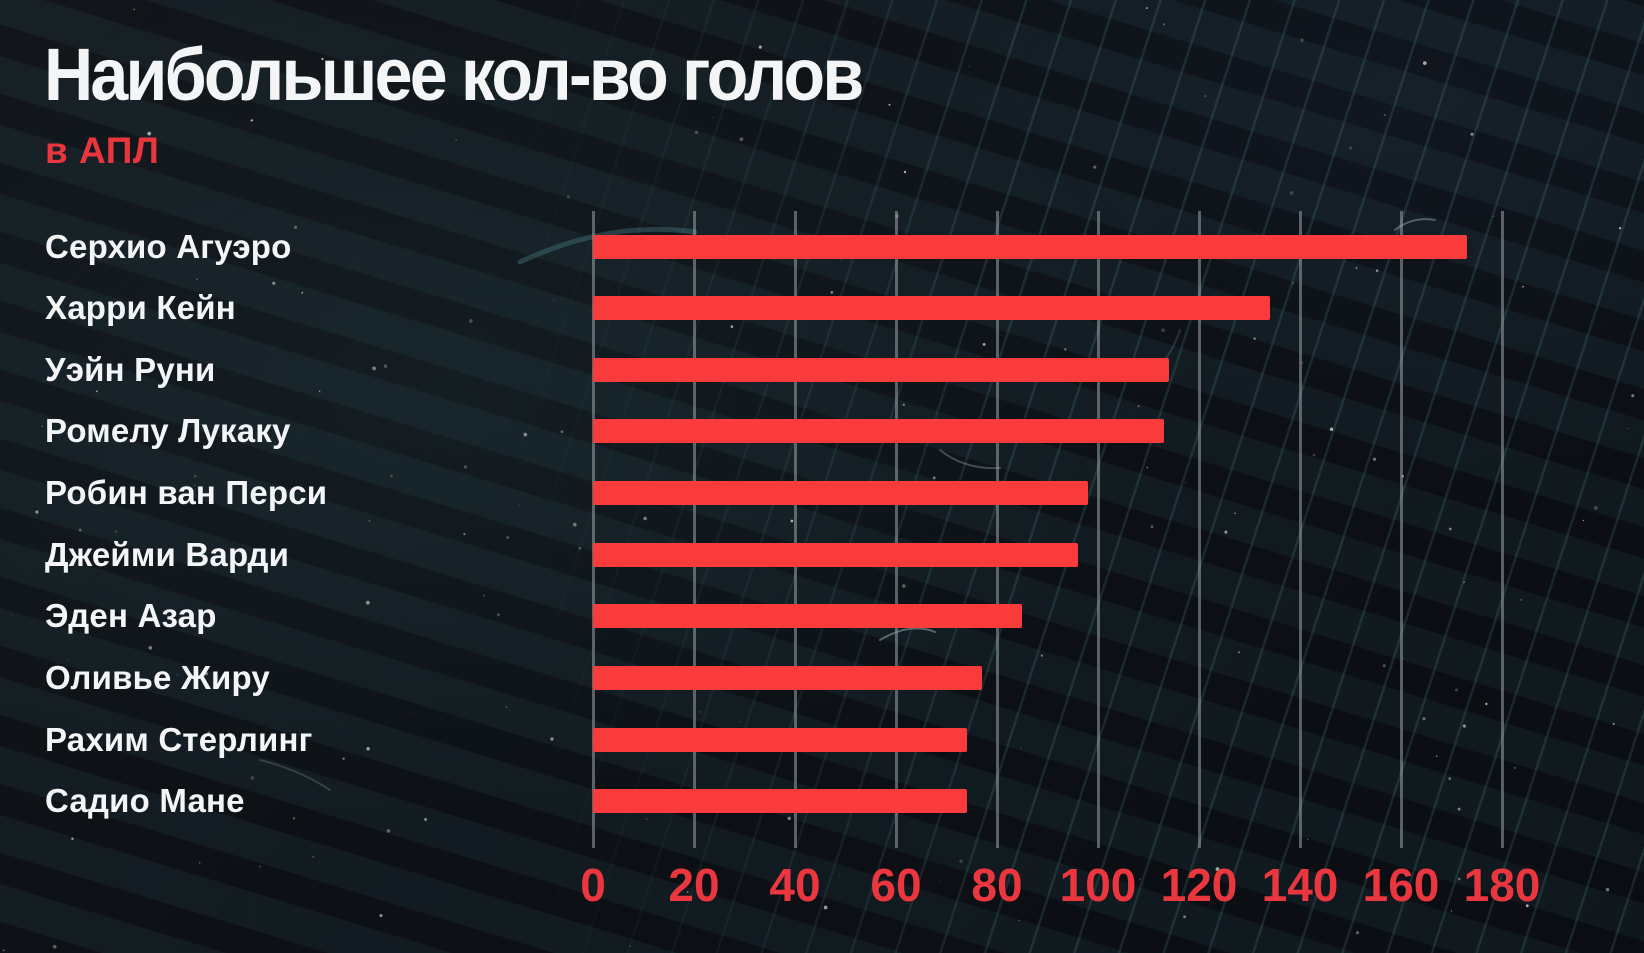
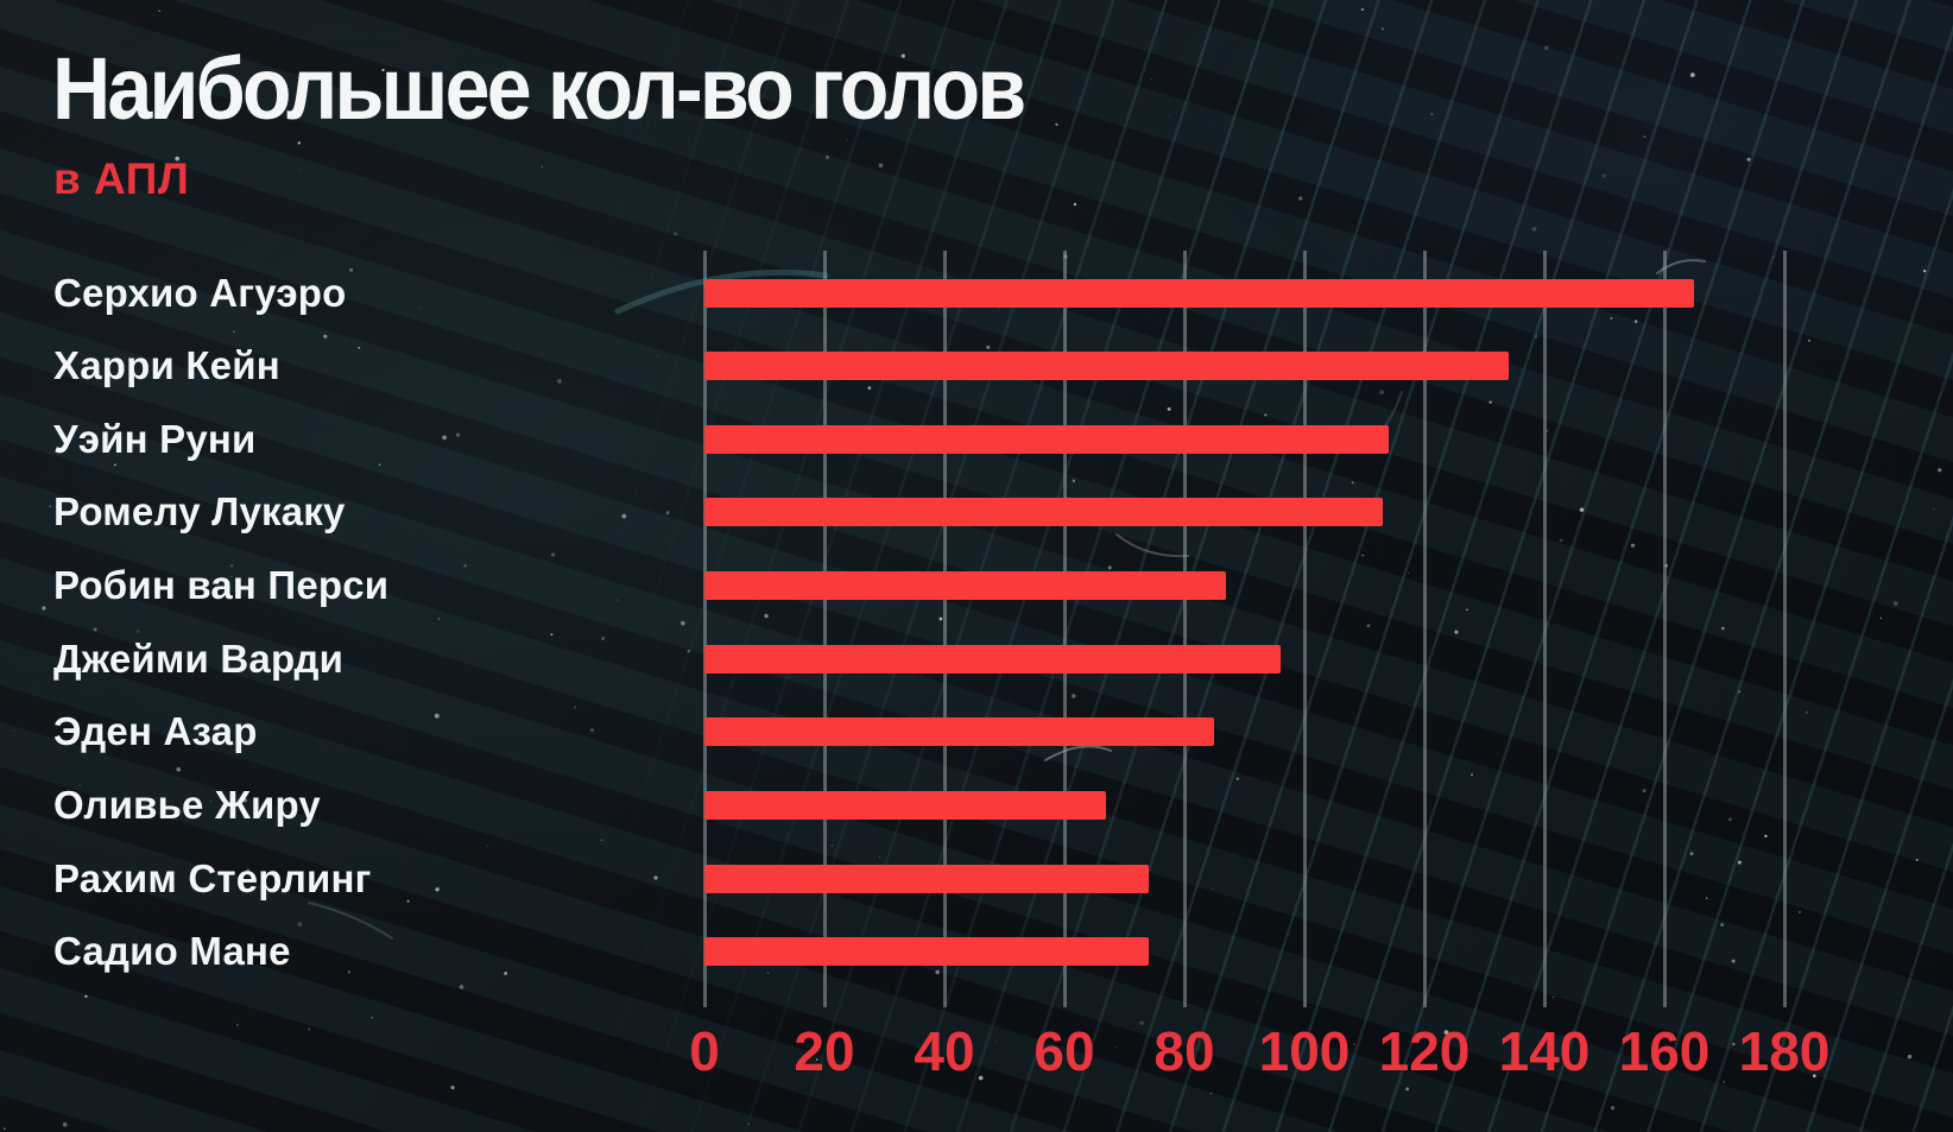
Серхио Агуэро: 173 -> 165
Робин ван Перси: 98 -> 87
Оливье Жиру: 77 -> 67
